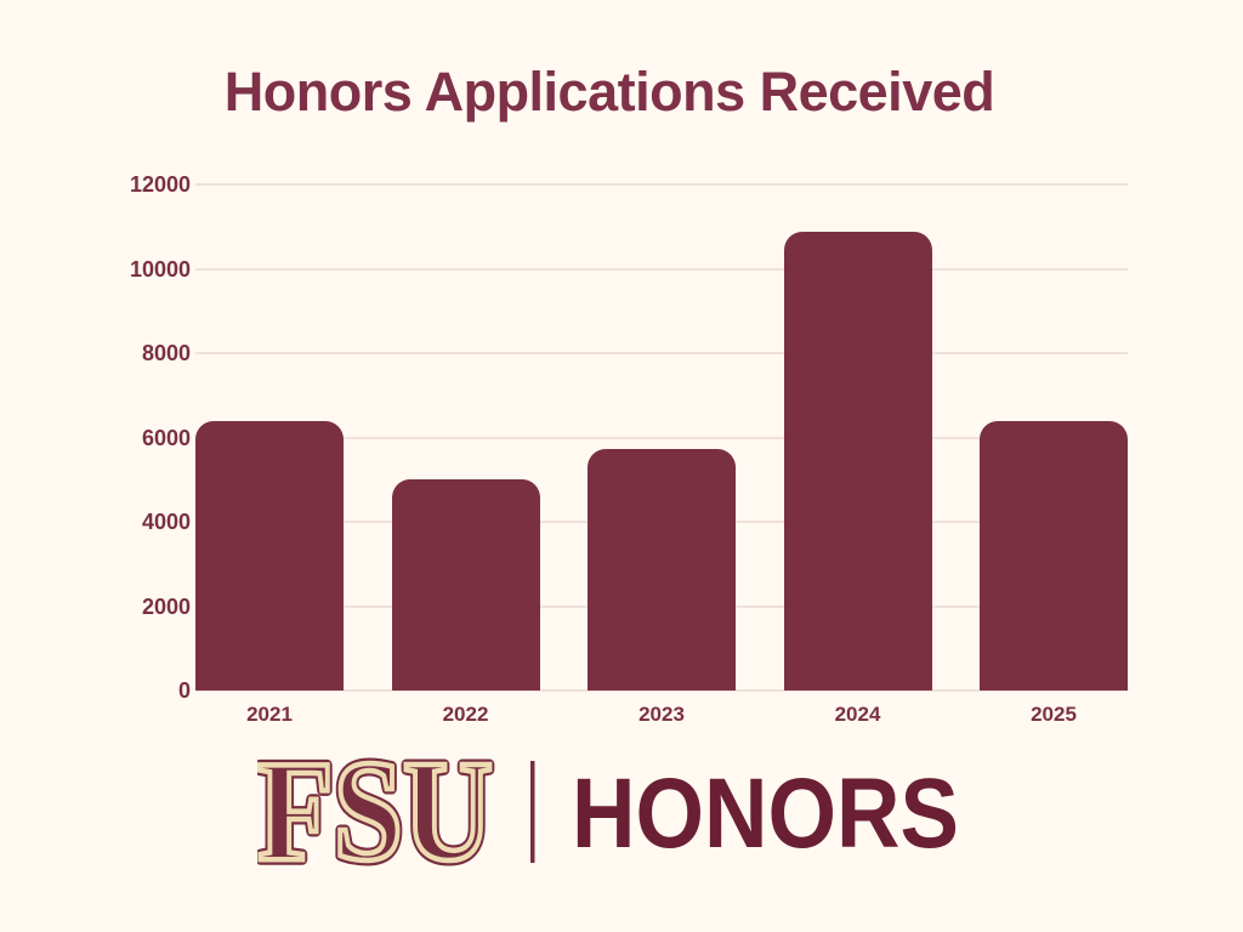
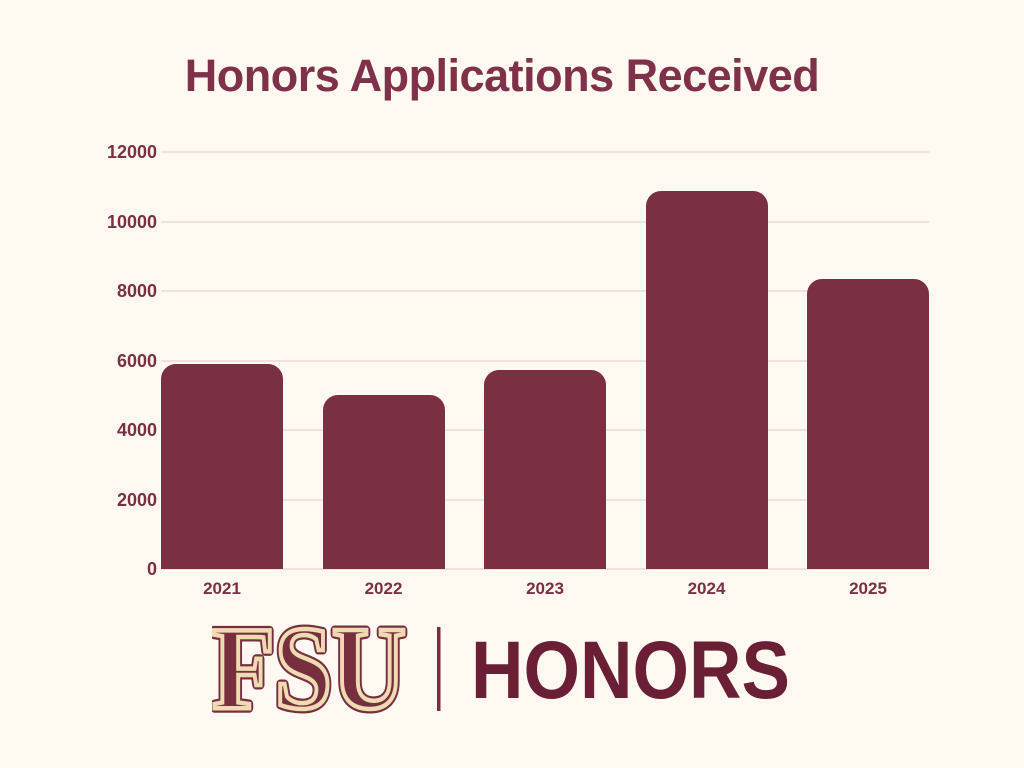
2021: 6400 -> 5900
2025: 6400 -> 8400
